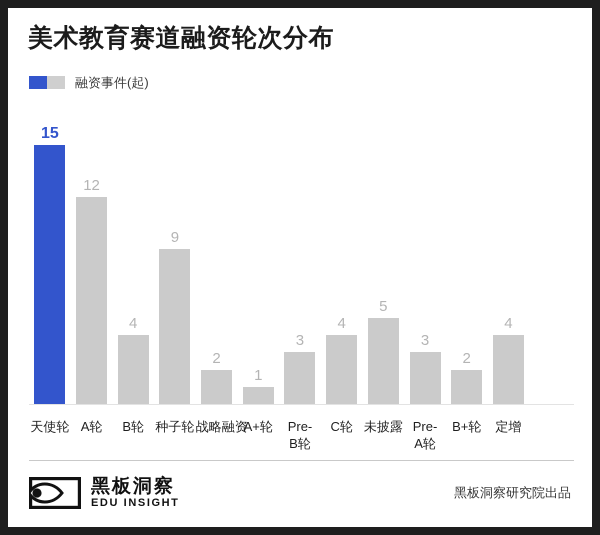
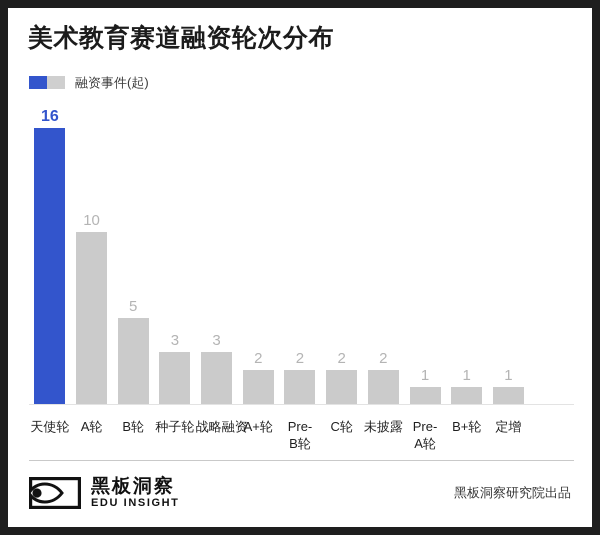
天使轮: 15 -> 16
A轮: 12 -> 10
B轮: 4 -> 5
种子轮: 9 -> 3
战略融资: 2 -> 3
A+轮: 1 -> 2
Pre-B轮: 3 -> 2
C轮: 4 -> 2
未披露: 5 -> 2
Pre-A轮: 3 -> 1
B+轮: 2 -> 1
定增: 4 -> 1
